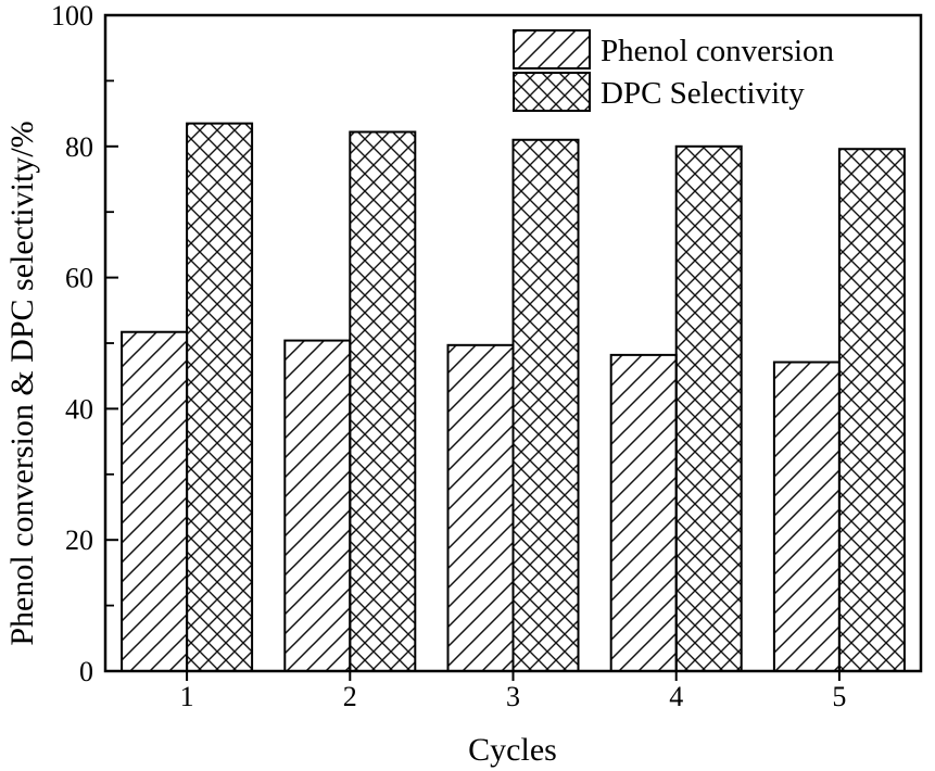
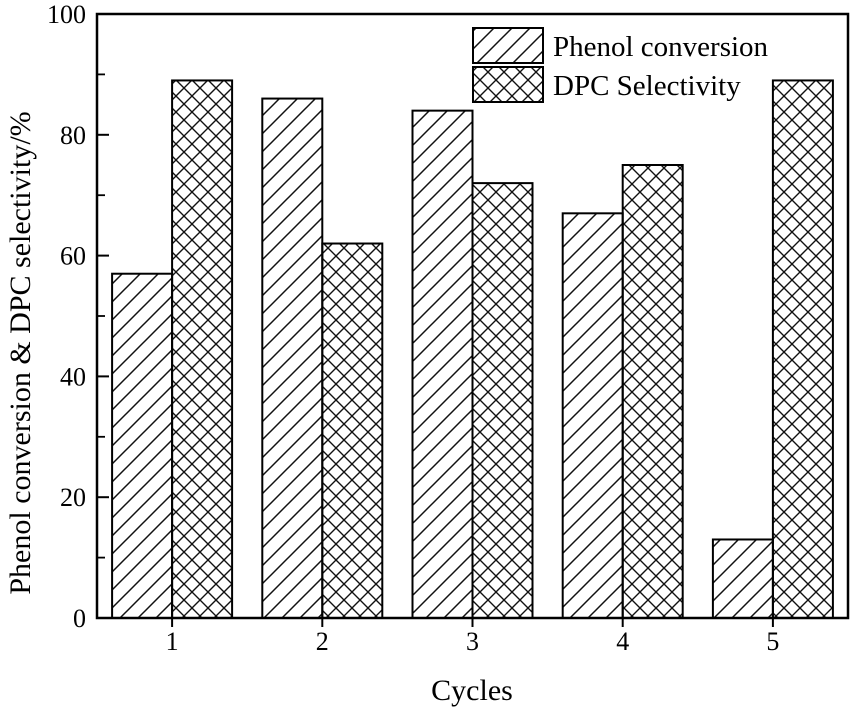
Phenol conversion/1: 52 -> 57
DPC Selectivity/1: 84 -> 89
Phenol conversion/2: 50 -> 86
DPC Selectivity/2: 82 -> 62
Phenol conversion/3: 50 -> 84
DPC Selectivity/3: 81 -> 72
Phenol conversion/4: 48 -> 67
DPC Selectivity/4: 80 -> 75
Phenol conversion/5: 47 -> 13
DPC Selectivity/5: 80 -> 89
